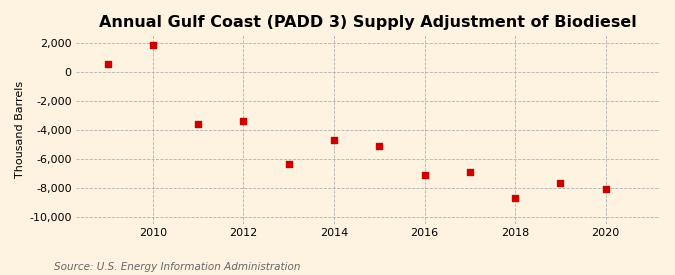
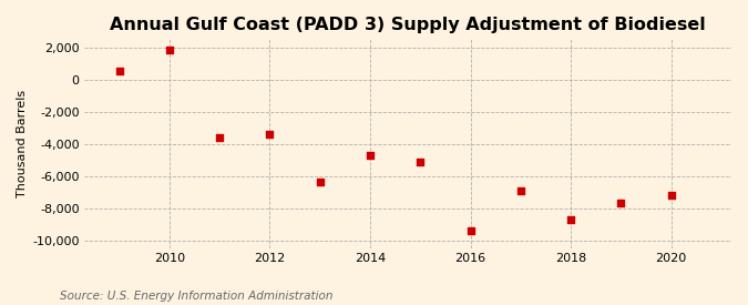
2016: -7,100 -> -9,400
2020: -8,100 -> -7,200
